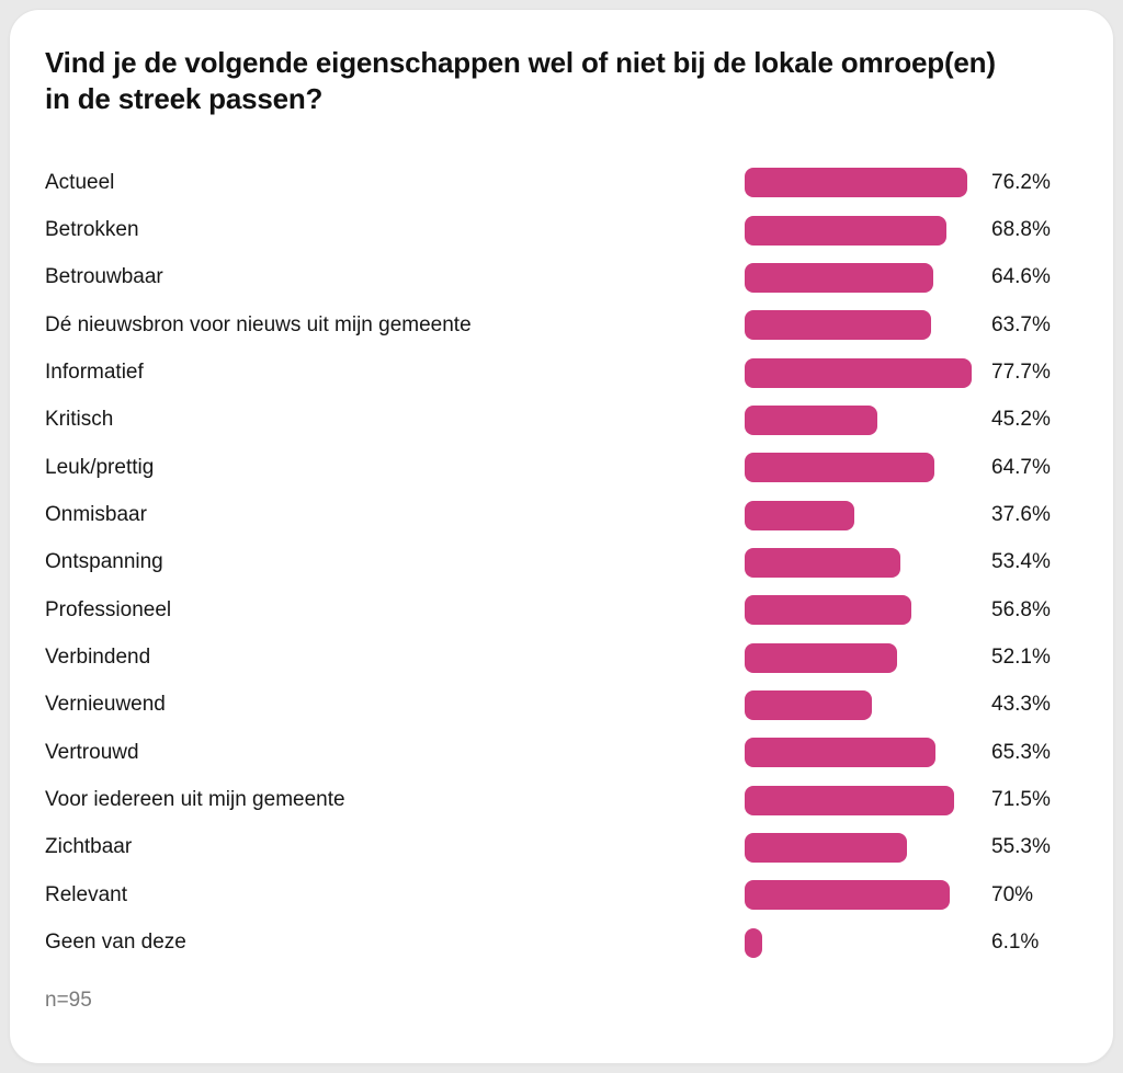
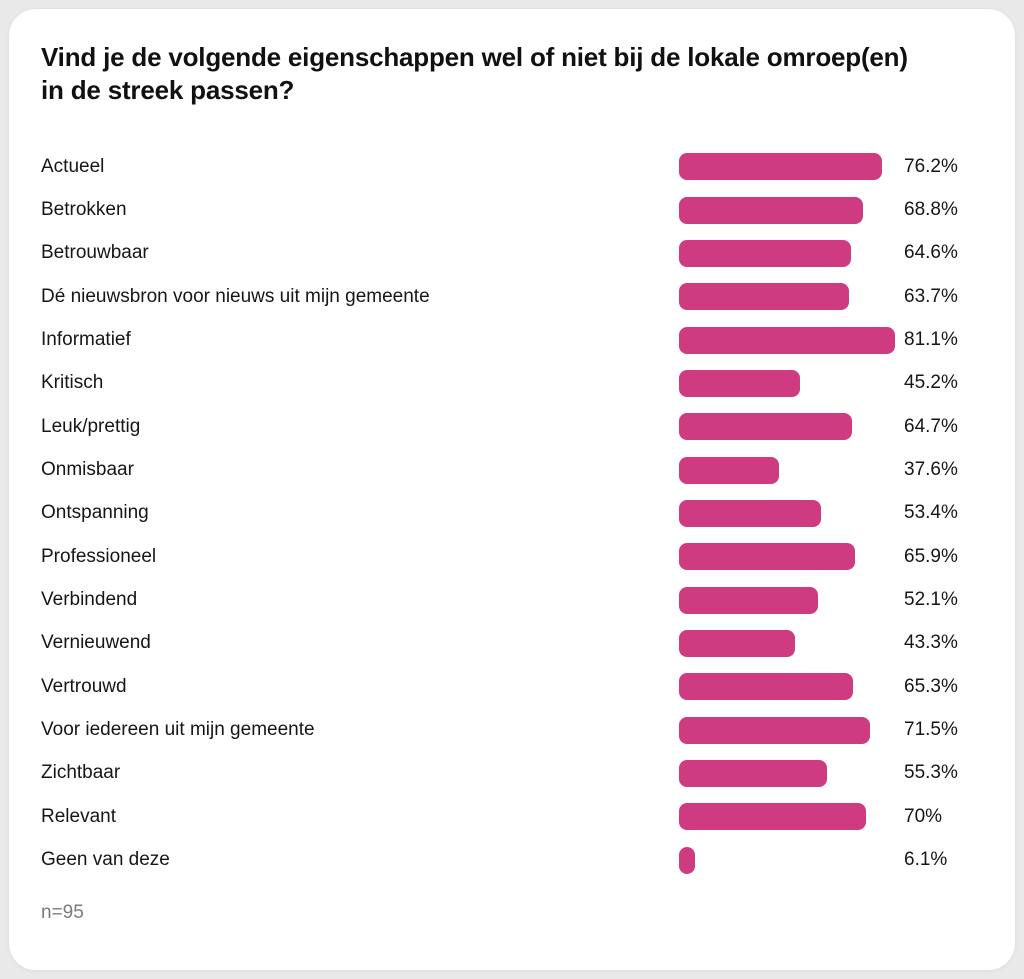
Informatief: 77.7% -> 81.1%
Professioneel: 56.8% -> 65.9%
